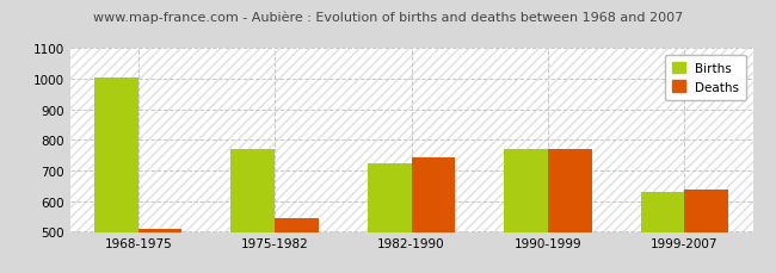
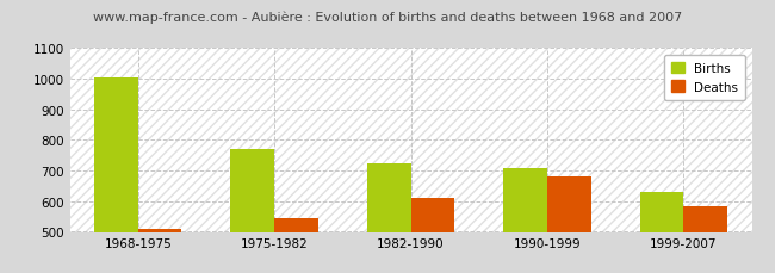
Deaths/1982-1990: 745 -> 610
Births/1990-1999: 770 -> 710
Deaths/1990-1999: 770 -> 680
Deaths/1999-2007: 640 -> 583
